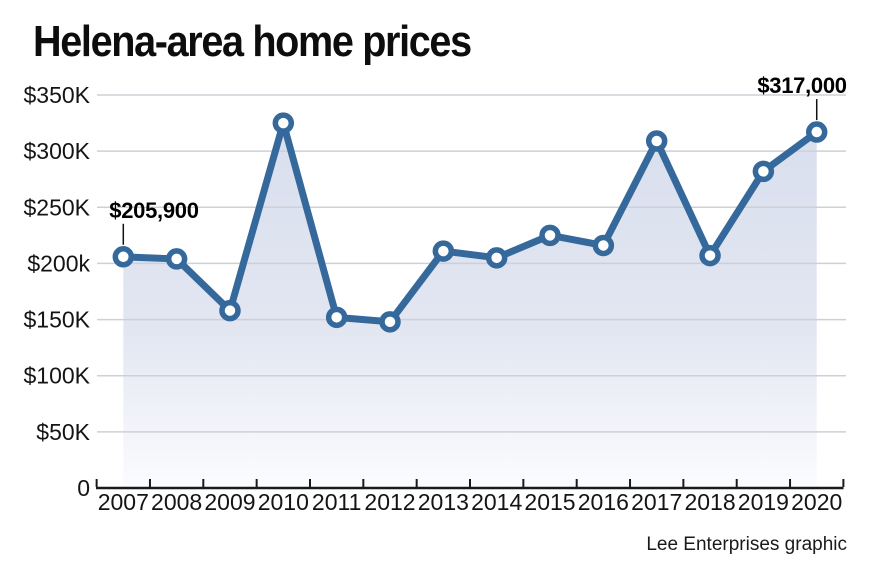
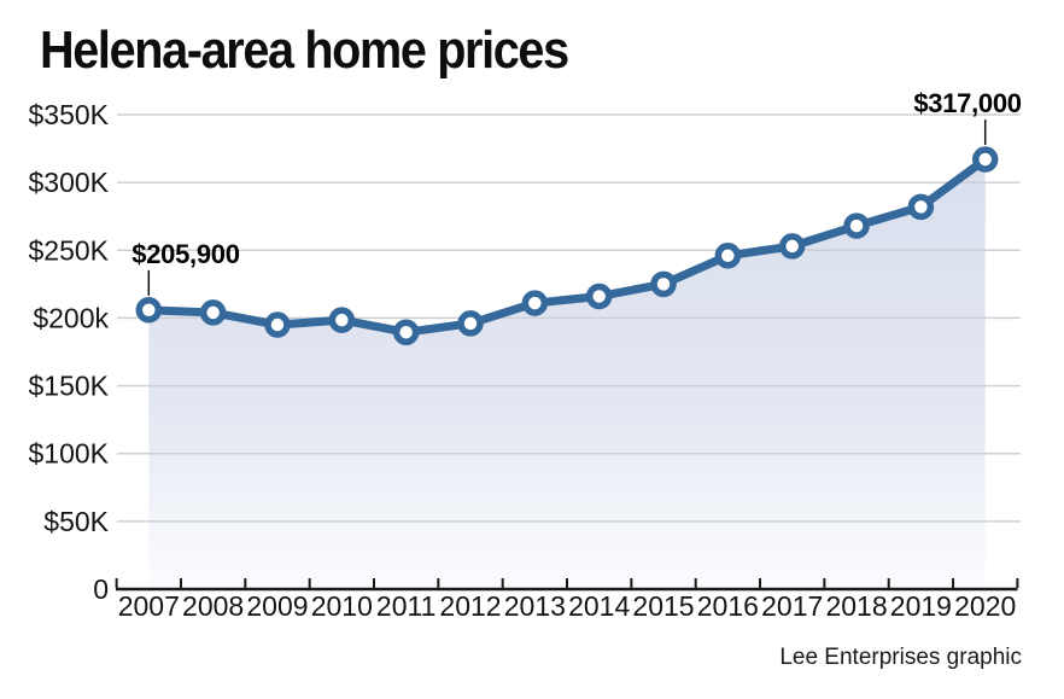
2009: $158K -> $195K
2010: $325K -> $198K
2011: $152K -> $190K
2012: $148K -> $196K
2014: $205K -> $216K
2016: $216K -> $246K
2017: $309K -> $253K
2018: $207K -> $268K
